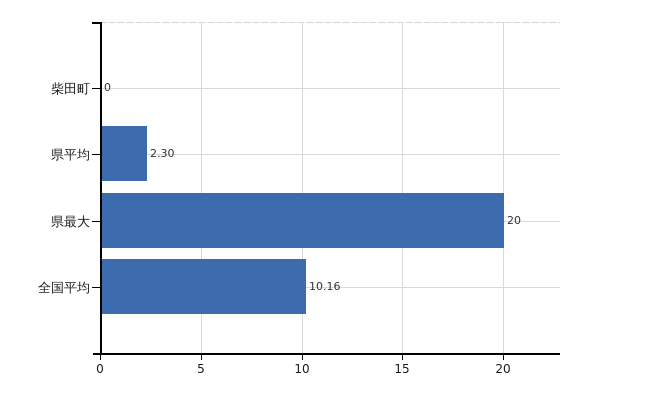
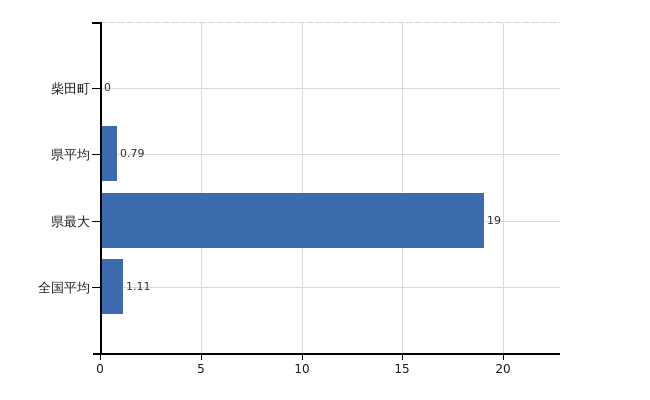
県平均: 2.30 -> 0.79
県最大: 20 -> 19
全国平均: 10.16 -> 1.11
